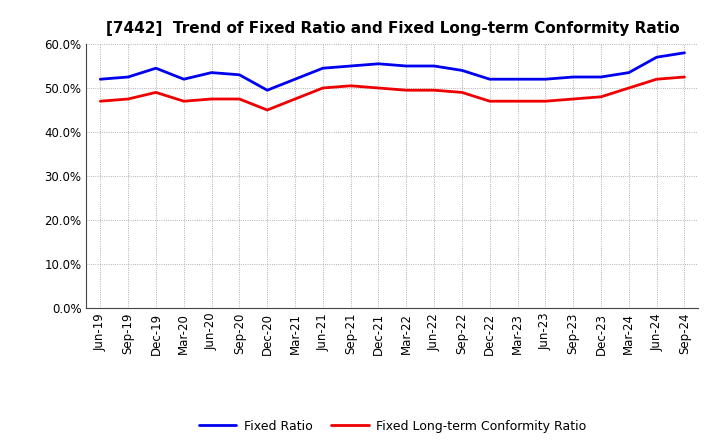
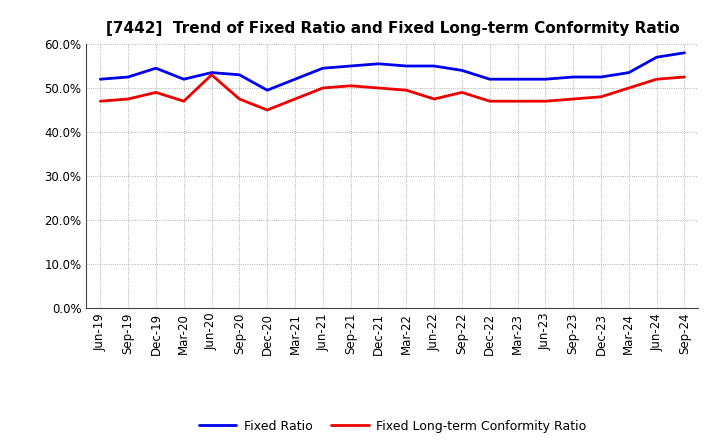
Fixed Long-term Conformity Ratio/Jun-20: 47.5% -> 53.0%
Fixed Long-term Conformity Ratio/Jun-22: 49.5% -> 47.5%
